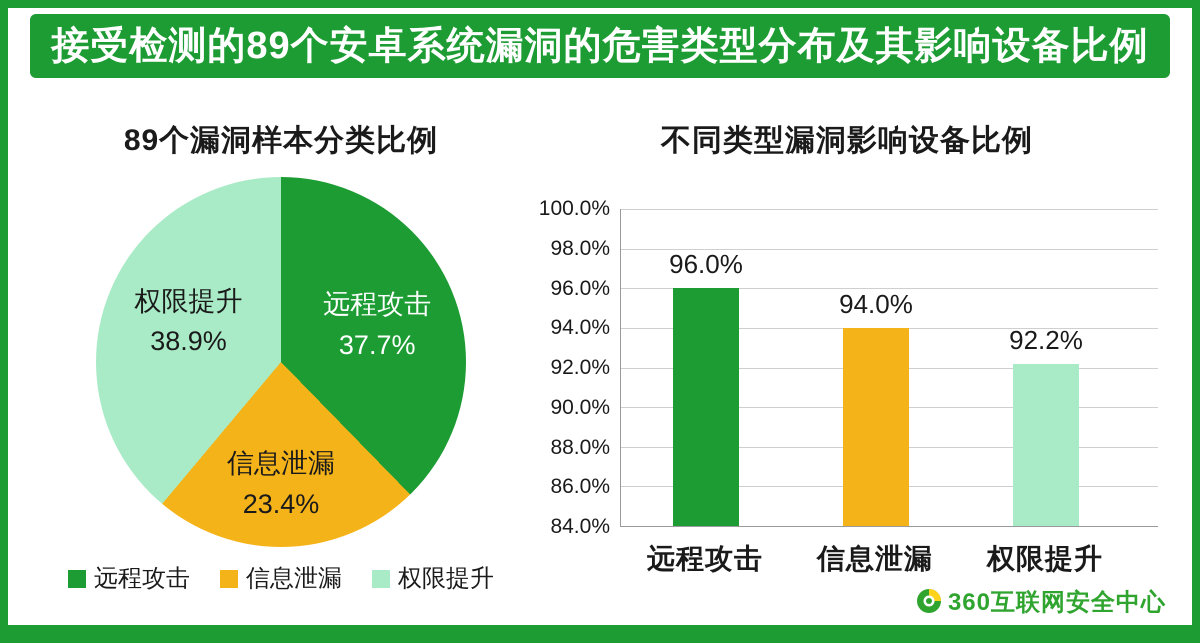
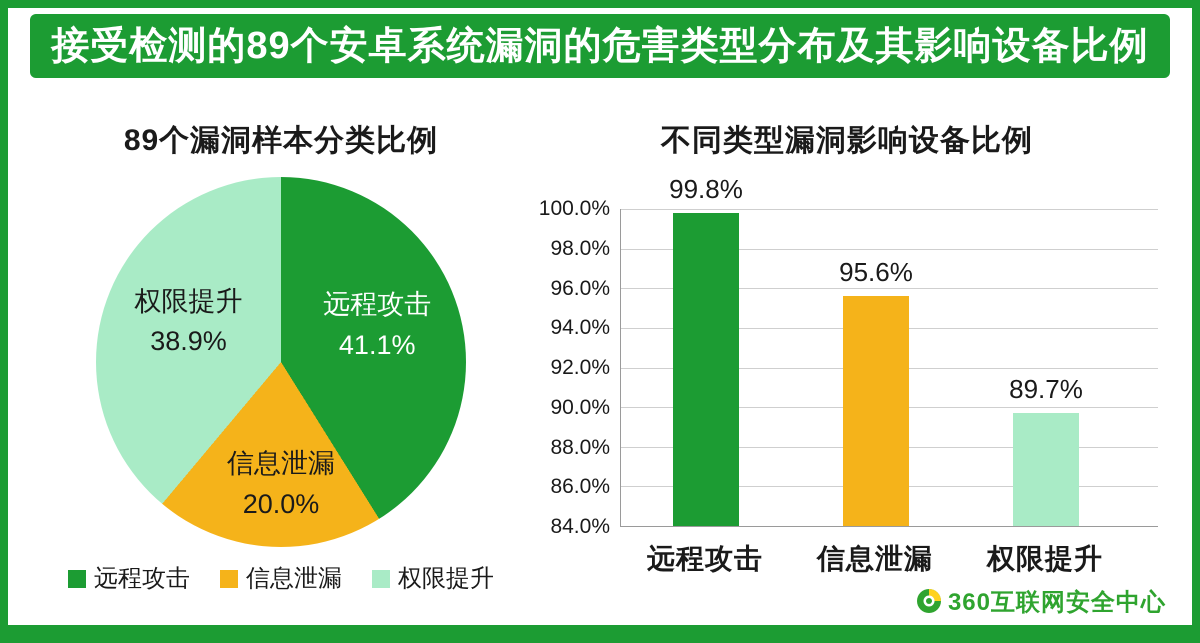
89个漏洞样本分类比例/远程攻击: 37.7% -> 41.1%
89个漏洞样本分类比例/信息泄漏: 23.4% -> 20.0%
不同类型漏洞影响设备比例/远程攻击: 96.0% -> 99.8%
不同类型漏洞影响设备比例/信息泄漏: 94.0% -> 95.6%
不同类型漏洞影响设备比例/权限提升: 92.2% -> 89.7%
